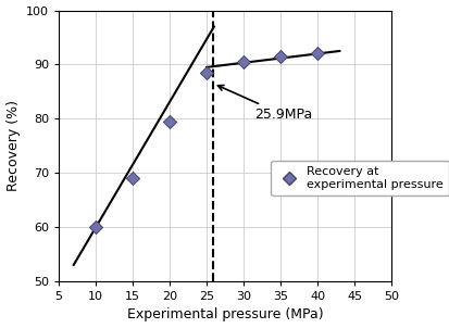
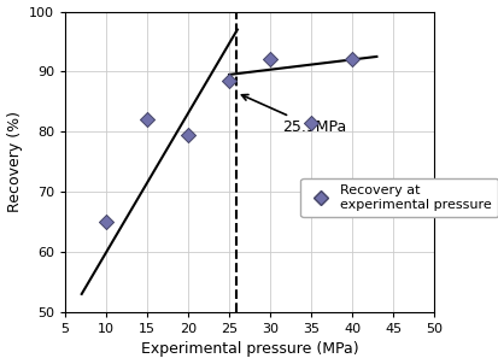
10: 60.0 -> 65.0
15: 69.0 -> 82.0
30: 90.5 -> 92.0
35: 91.5 -> 81.5
